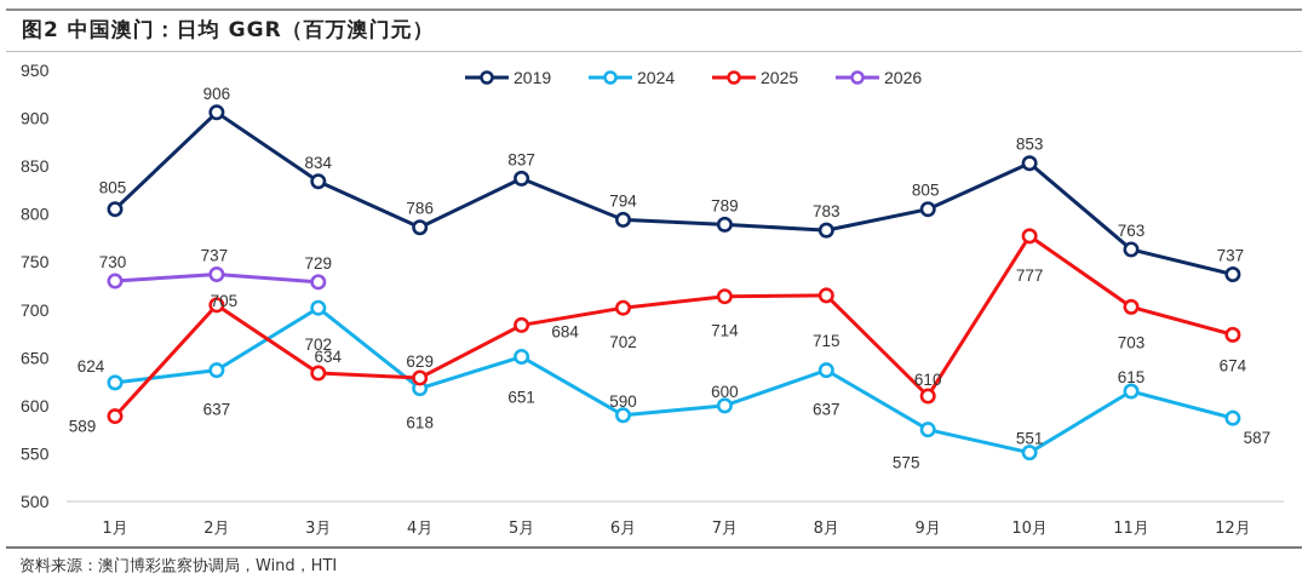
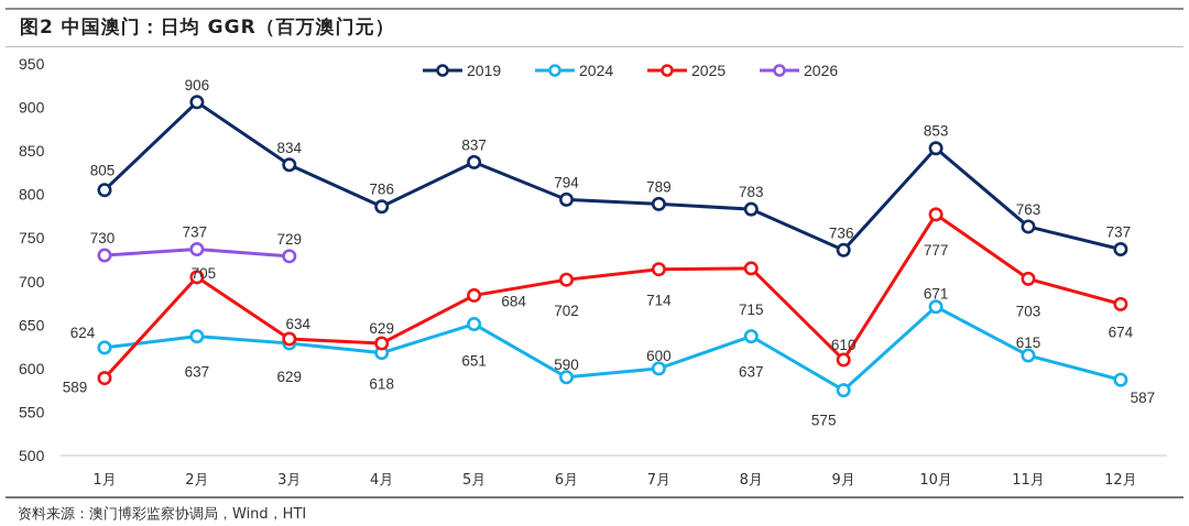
2024/3月: 702 -> 629
2019/9月: 805 -> 736
2024/10月: 551 -> 671
